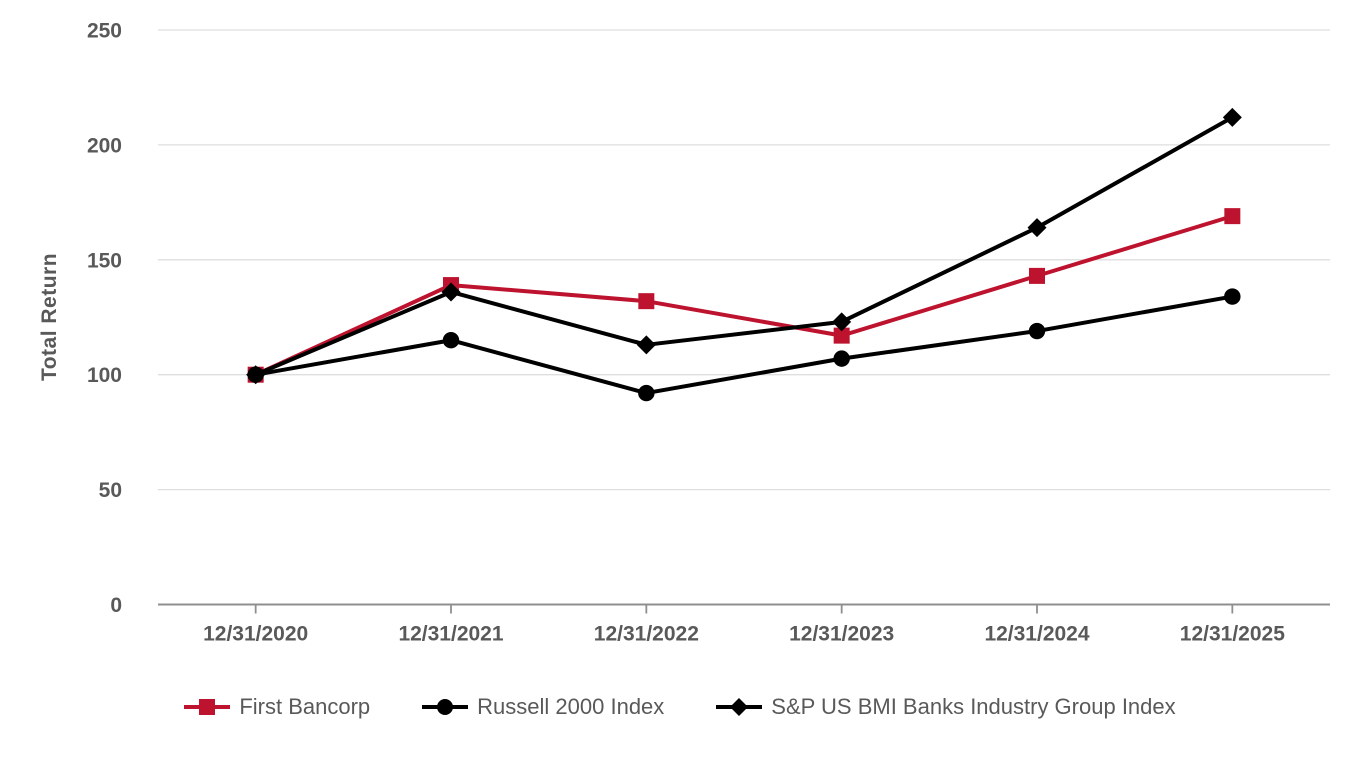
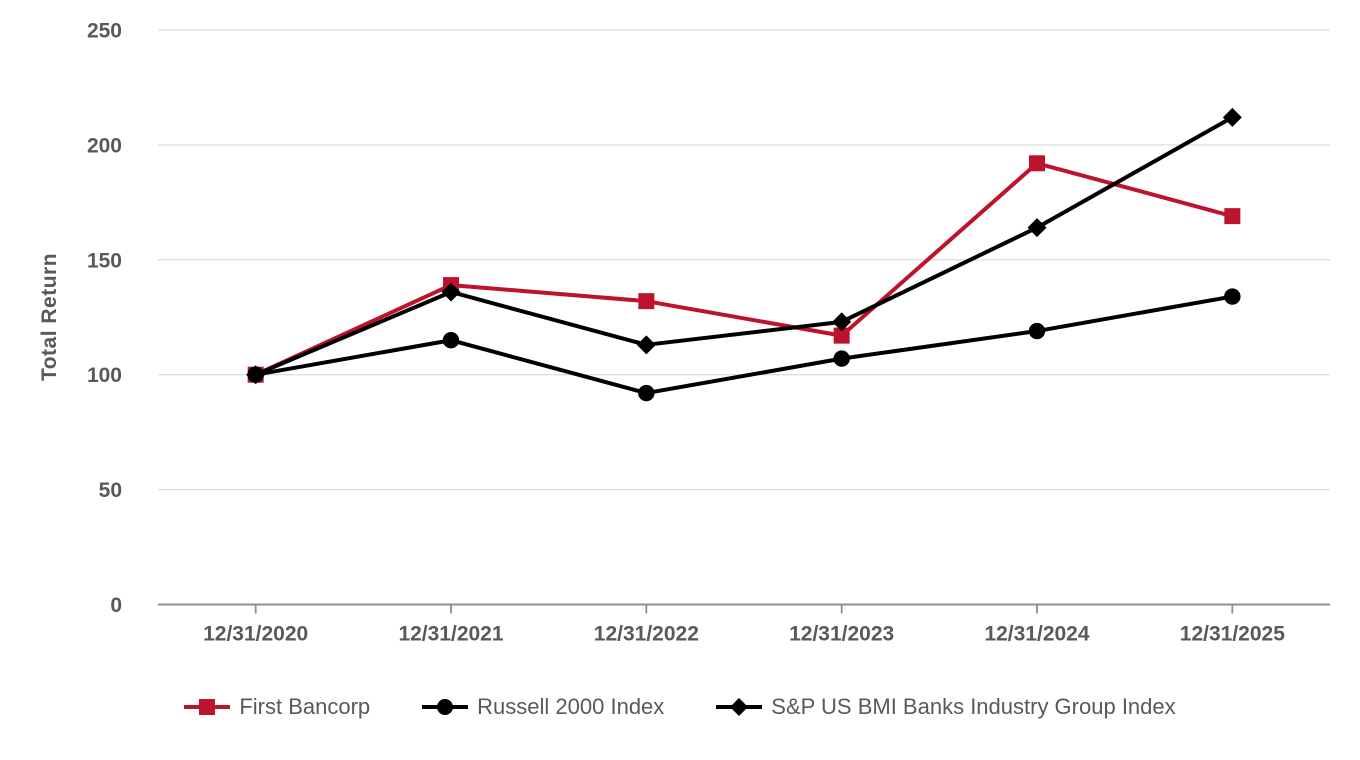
First Bancorp/12/31/2024: 143 -> 192
